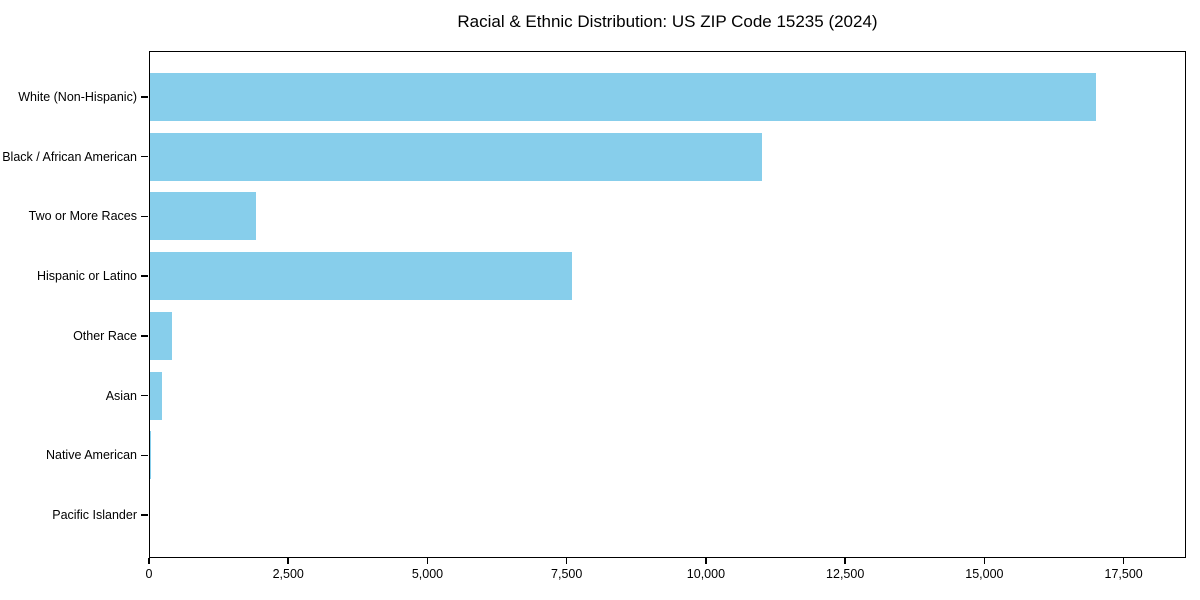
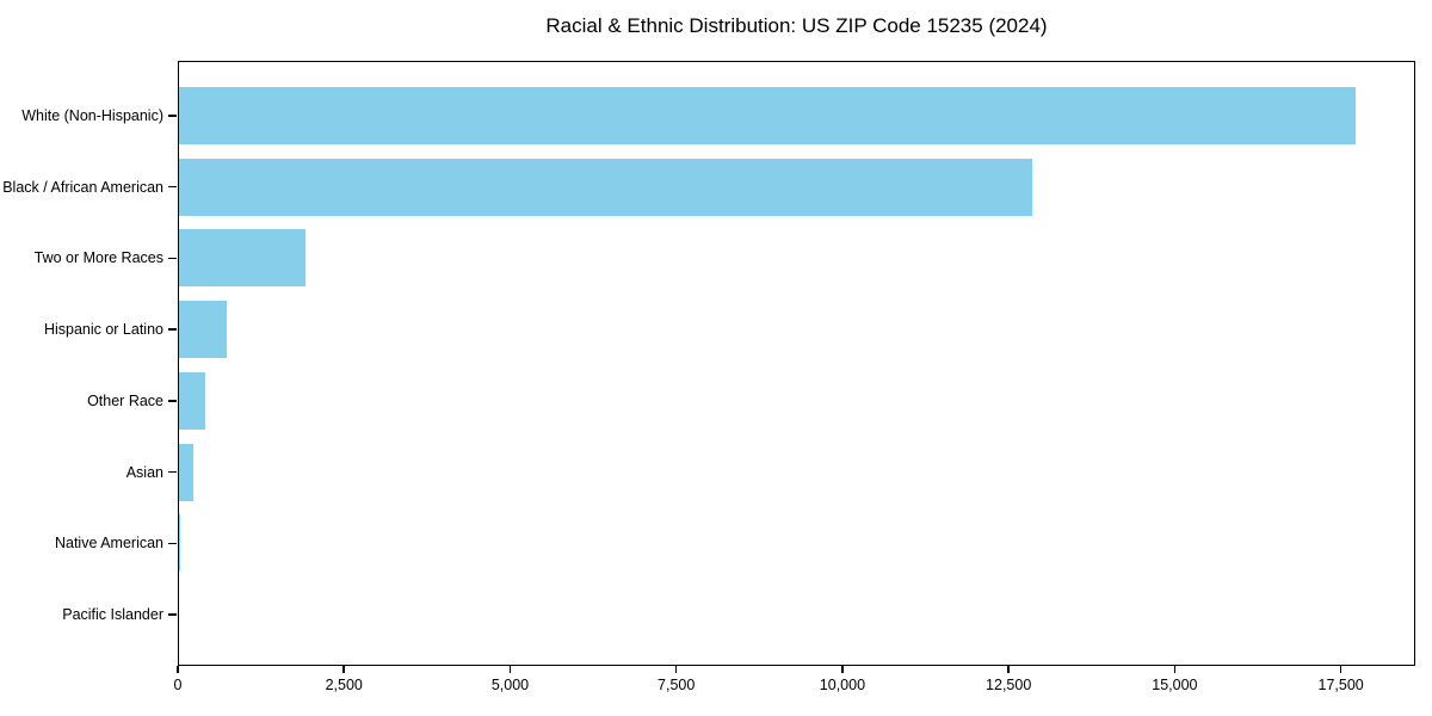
White (Non-Hispanic): 17000 -> 17700
Black / African American: 11000 -> 12900
Hispanic or Latino: 7600 -> 700
